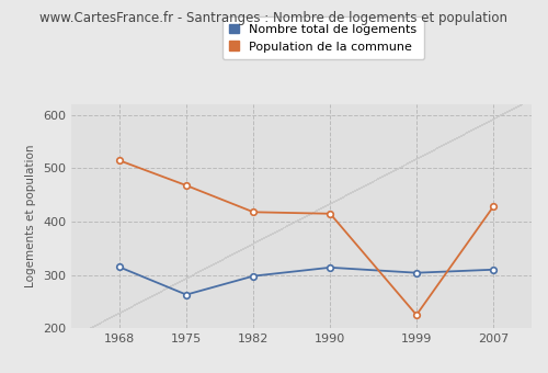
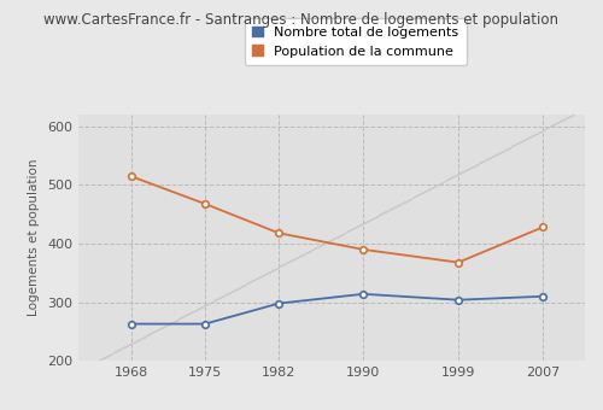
Nombre total de logements/1968: 315 -> 263
Population de la commune/1990: 415 -> 390
Population de la commune/1999: 225 -> 368
